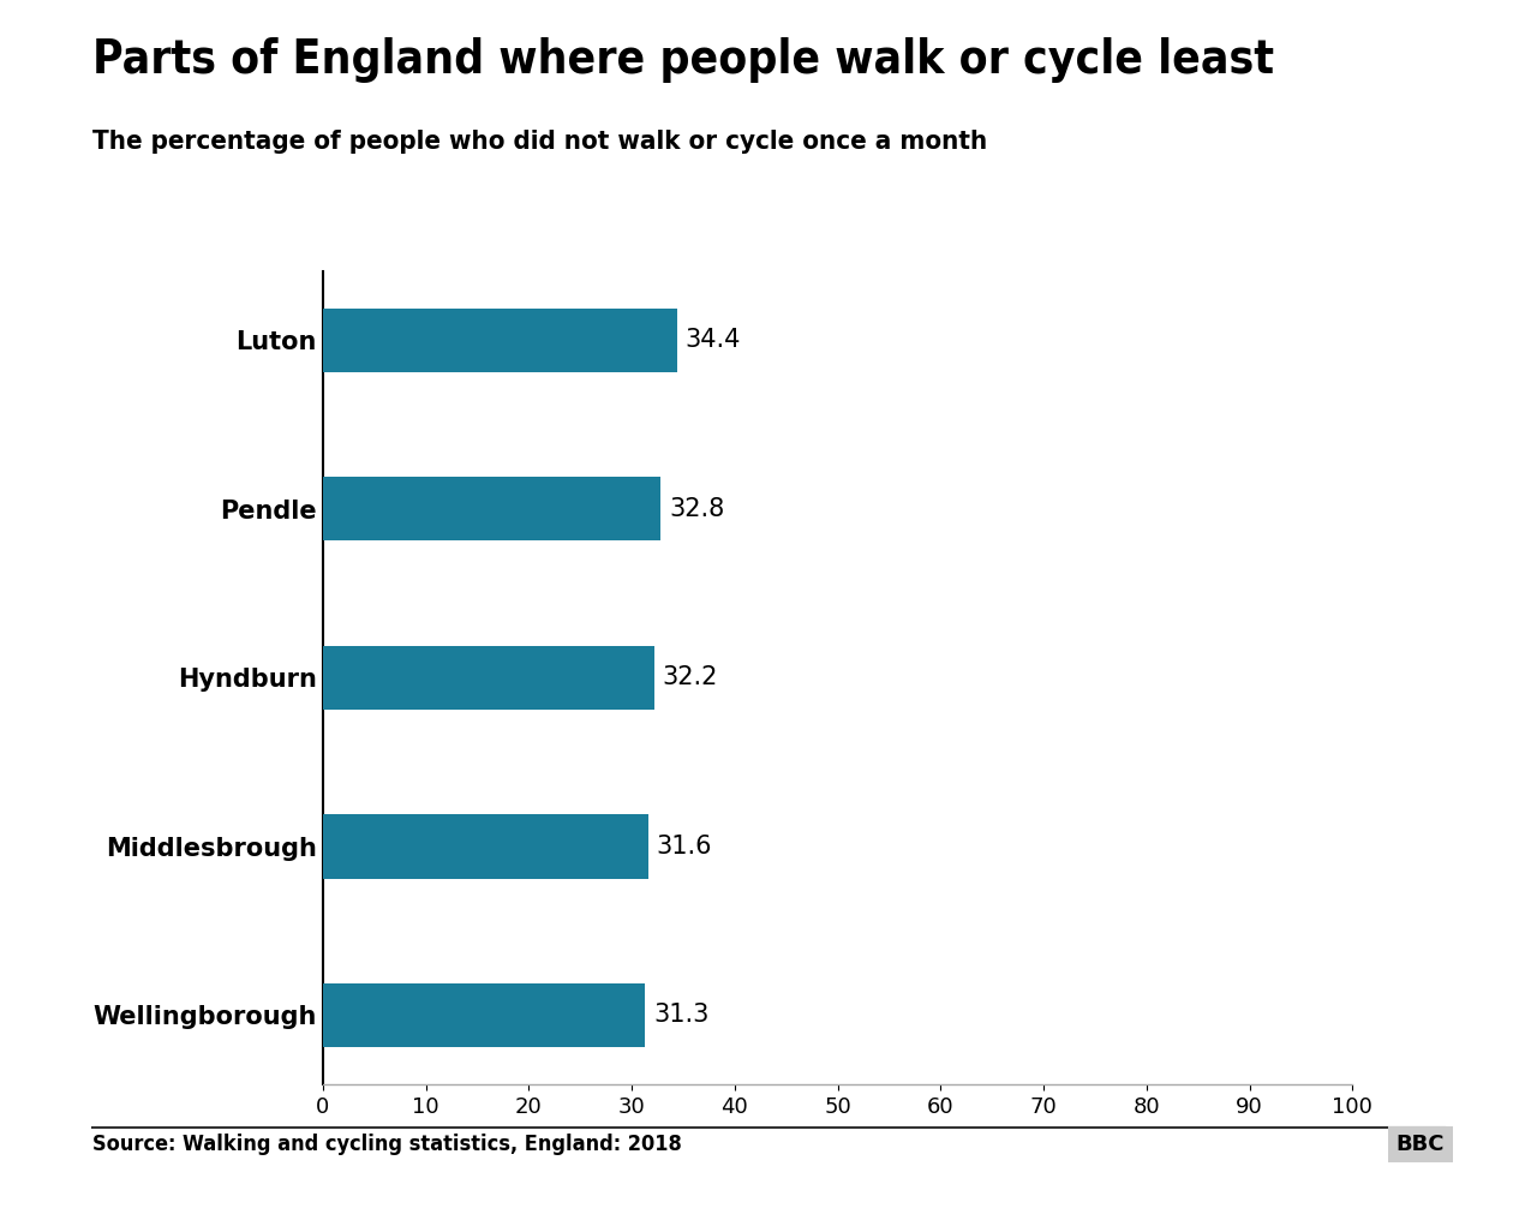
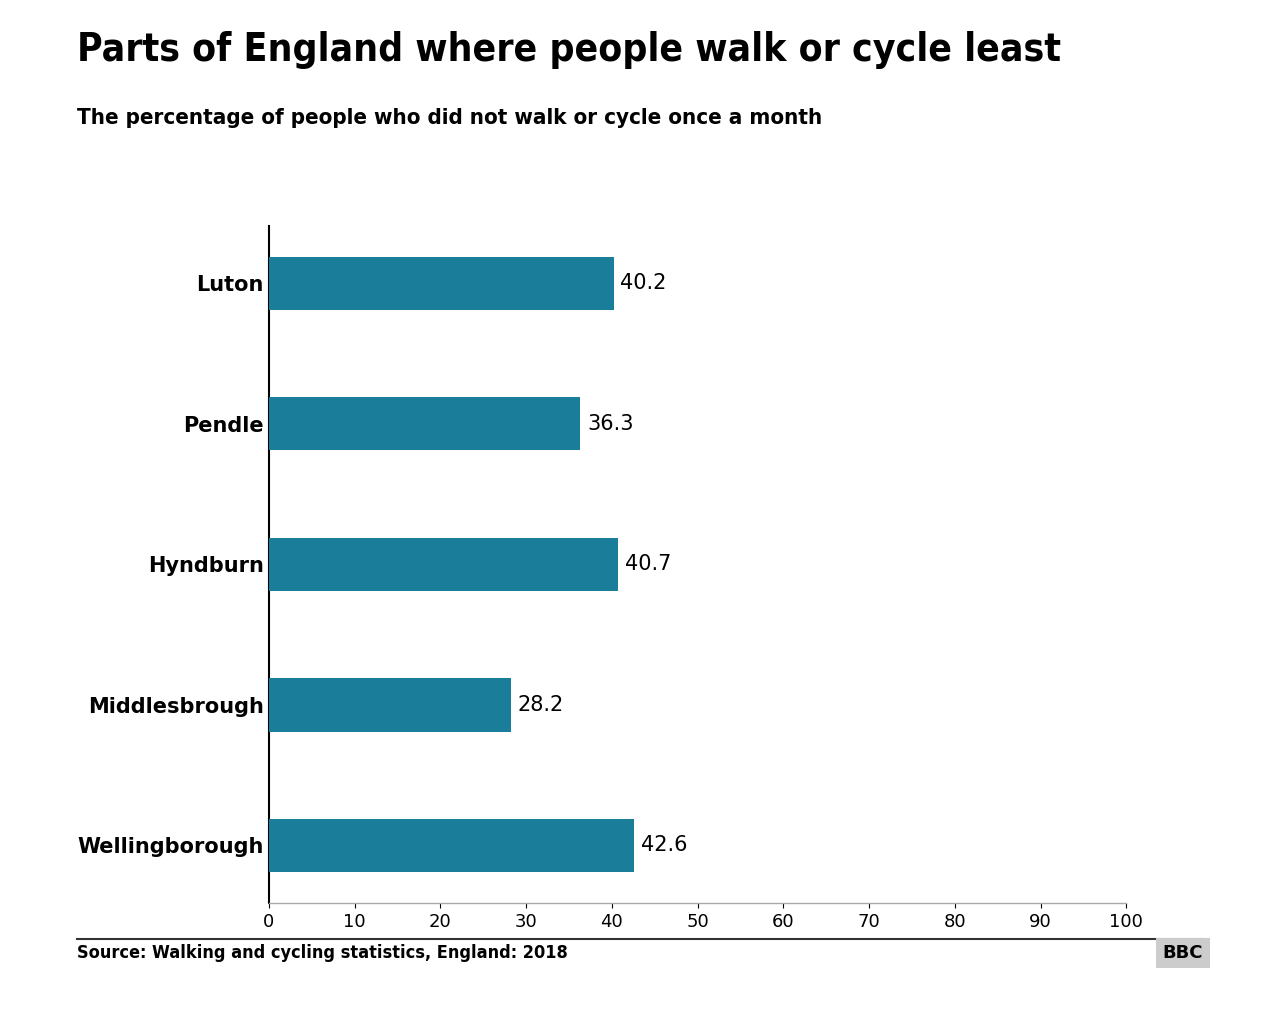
Luton: 34.4 -> 40.2
Pendle: 32.8 -> 36.3
Hyndburn: 32.2 -> 40.7
Middlesbrough: 31.6 -> 28.2
Wellingborough: 31.3 -> 42.6
